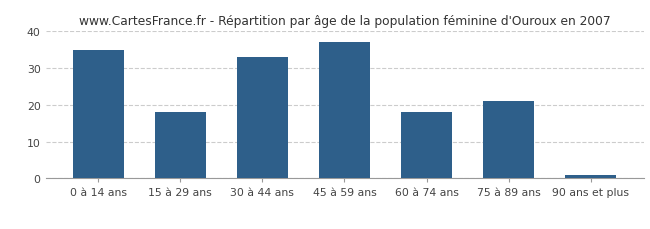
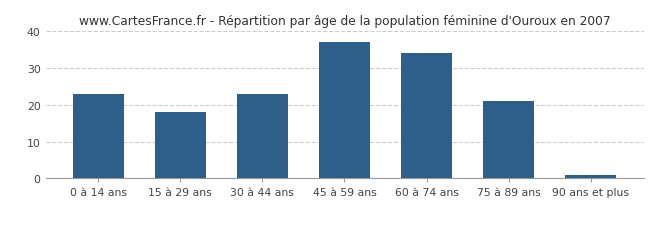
0 à 14 ans: 35 -> 23
30 à 44 ans: 33 -> 23
60 à 74 ans: 18 -> 34
